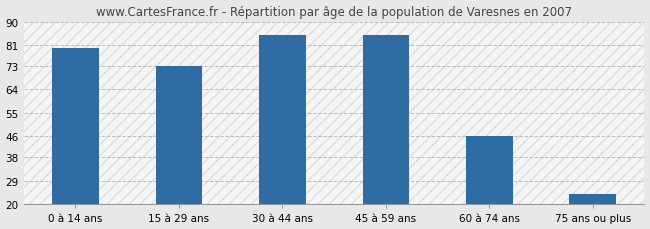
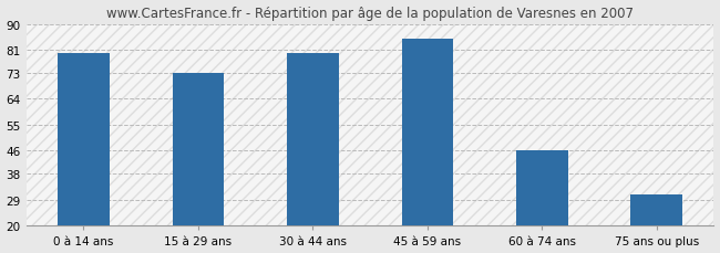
30 à 44 ans: 85 -> 80
75 ans ou plus: 24 -> 31
